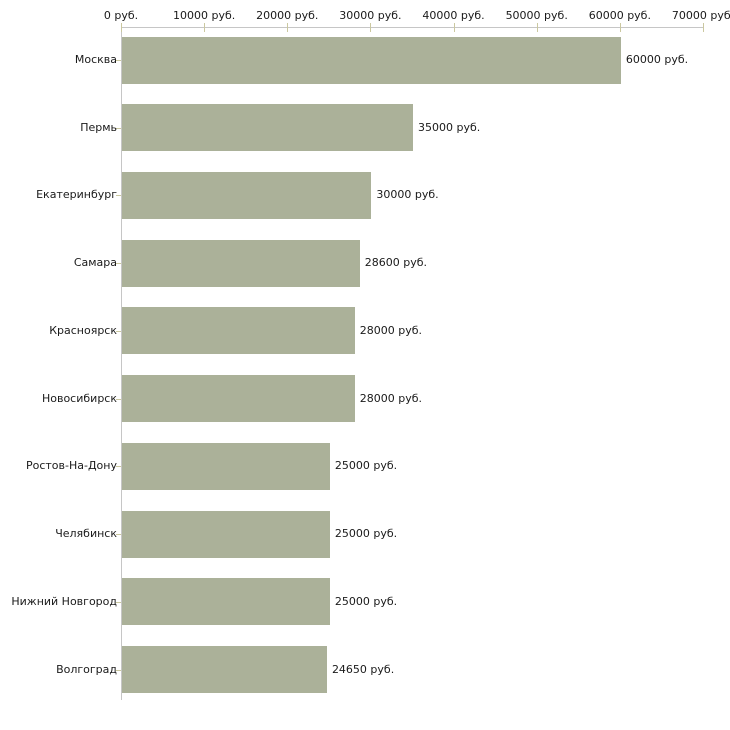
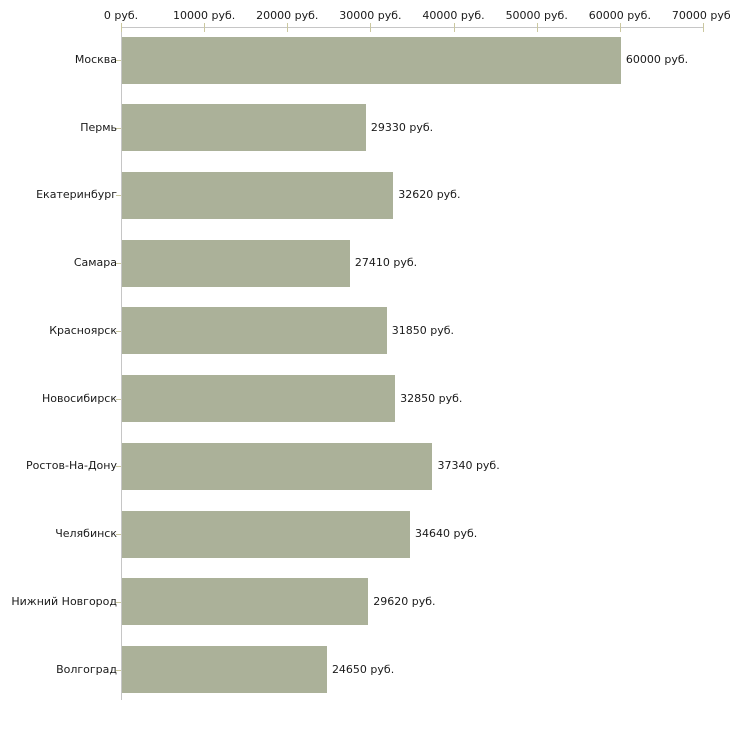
Пермь: 35000 -> 29330
Екатеринбург: 30000 -> 32620
Самара: 28600 -> 27410
Красноярск: 28000 -> 31850
Новосибирск: 28000 -> 32850
Ростов-На-Дону: 25000 -> 37340
Челябинск: 25000 -> 34640
Нижний Новгород: 25000 -> 29620
